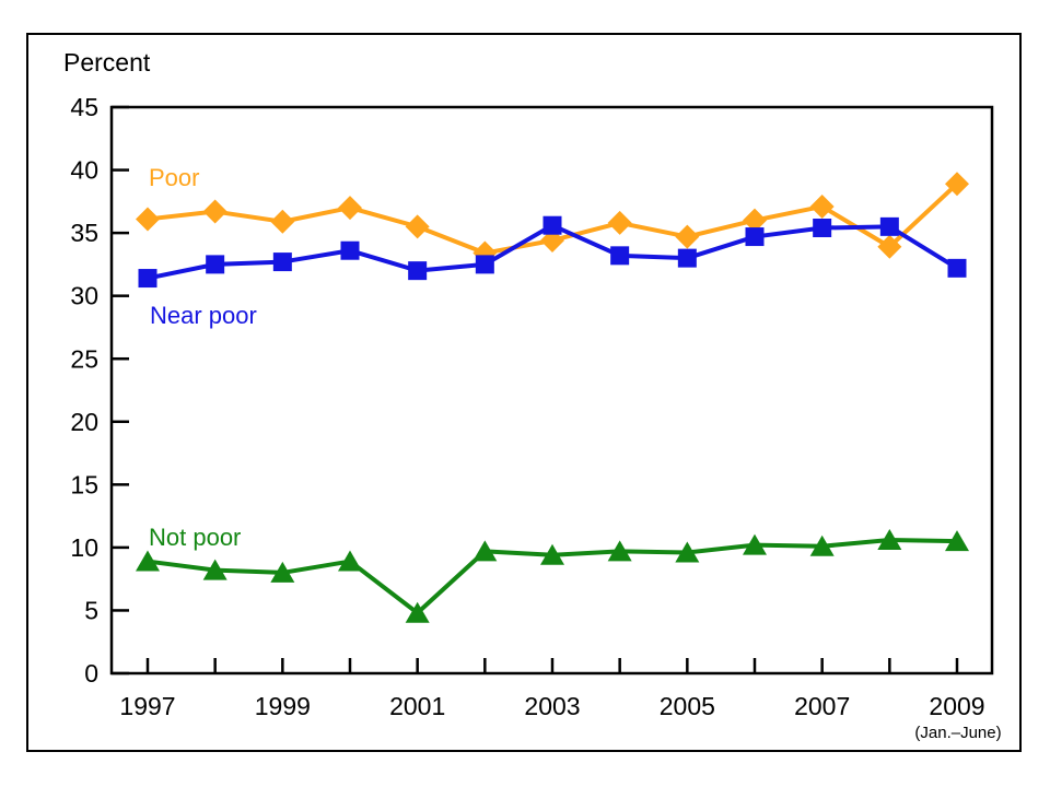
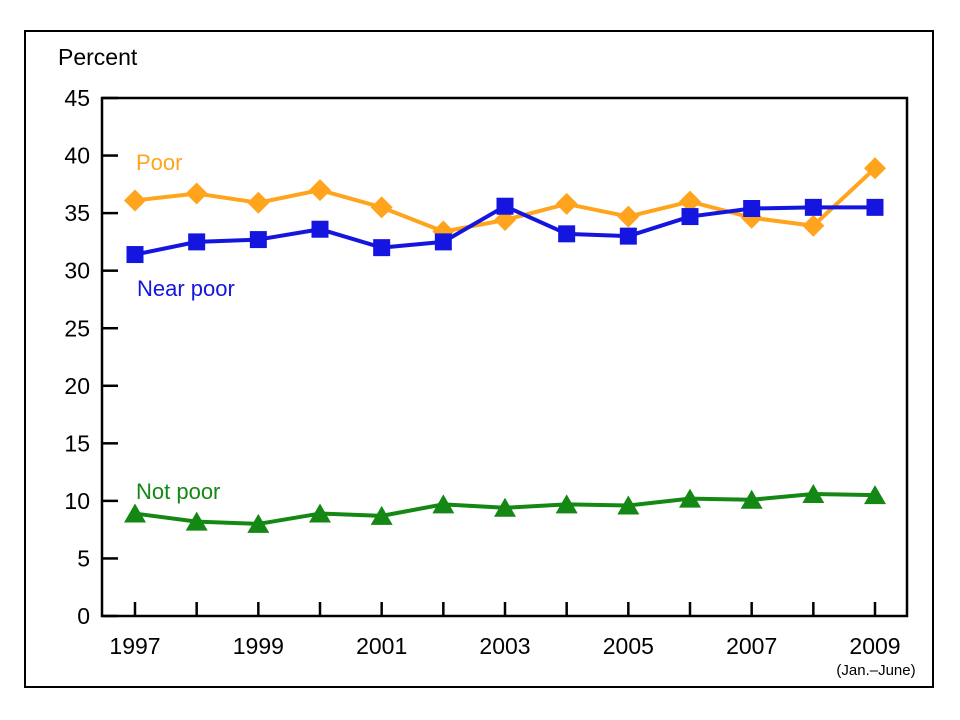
Not poor/2001: 4.8 -> 8.7
Poor/2007: 37.1 -> 34.6
Near poor/2009: 32.2 -> 35.5
